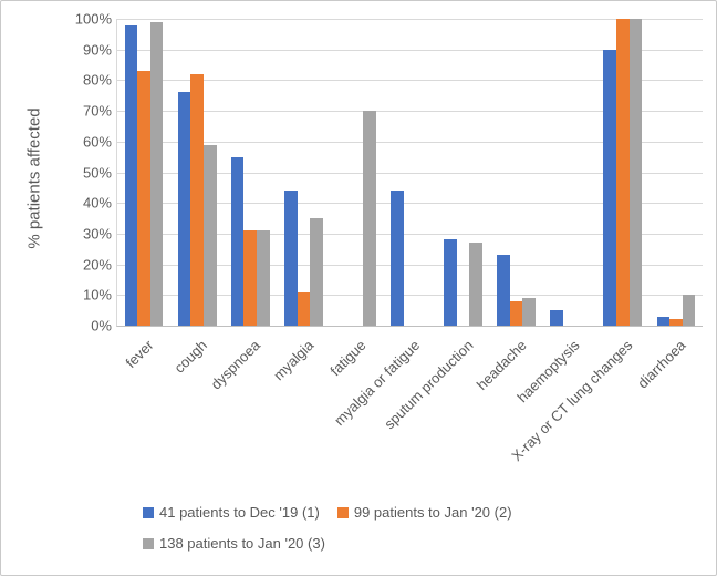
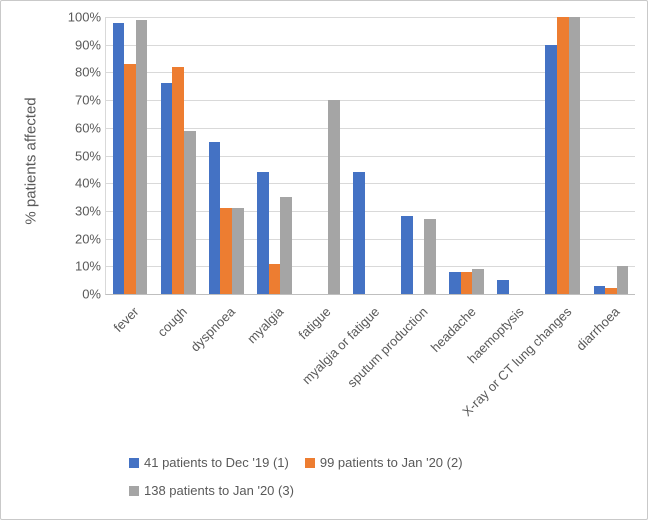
41 patients to Dec '19 (1)/headache: 23% -> 8%
